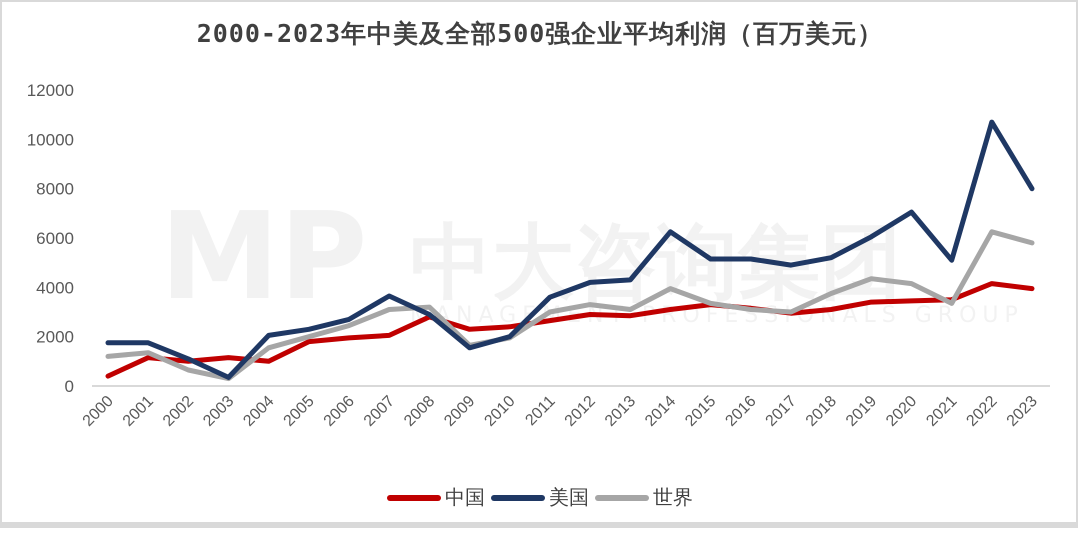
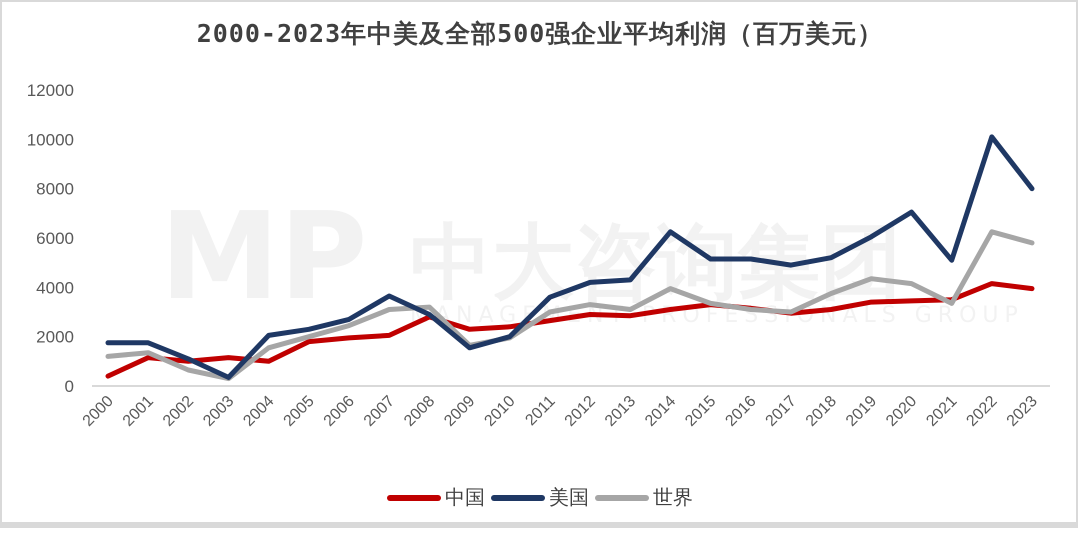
美国/2022: 10700 -> 10100
